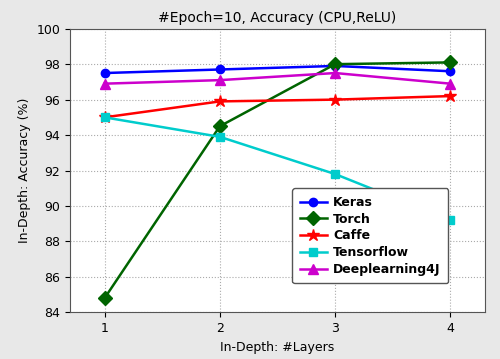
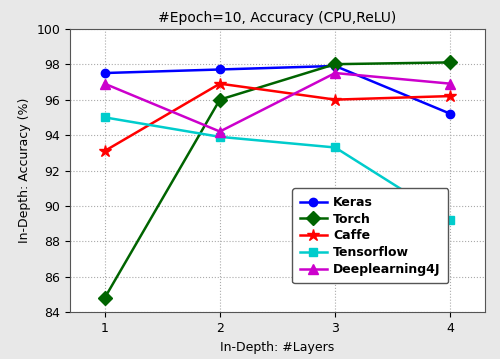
Caffe/1: 95.0 -> 93.1
Torch/2: 94.5 -> 96.0
Caffe/2: 95.9 -> 96.9
Deeplearning4J/2: 97.1 -> 94.2
Tensorflow/3: 91.8 -> 93.3
Keras/4: 97.6 -> 95.2
